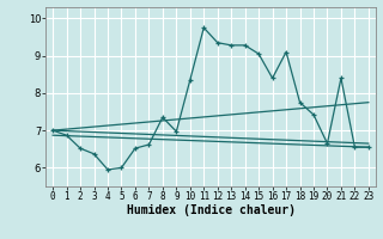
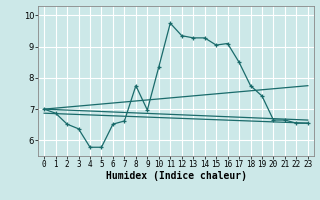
4: 5.95 -> 5.78
5: 6.00 -> 5.78
8: 7.35 -> 7.75
16: 8.40 -> 9.10
17: 9.10 -> 8.50
21: 8.40 -> 6.65
